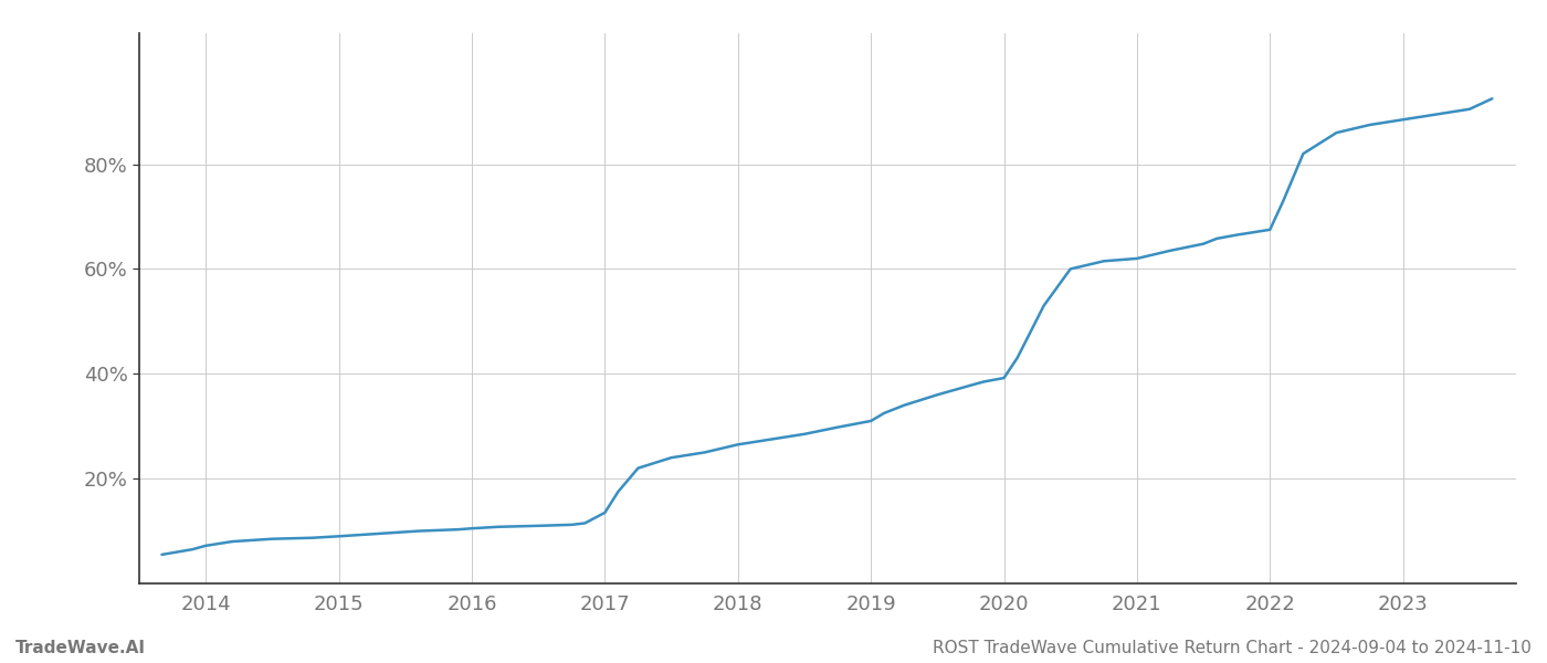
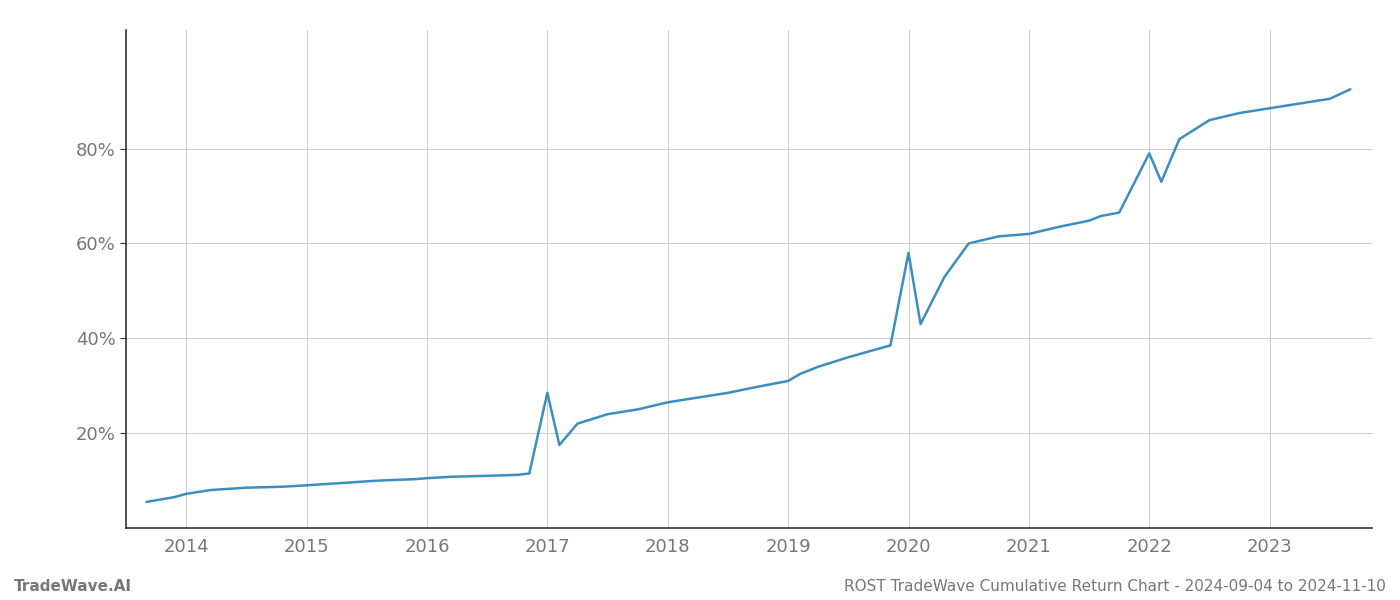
2017: 13.5% -> 28.5%
2020: 39.2% -> 58.0%
2022: 67.5% -> 79.0%
